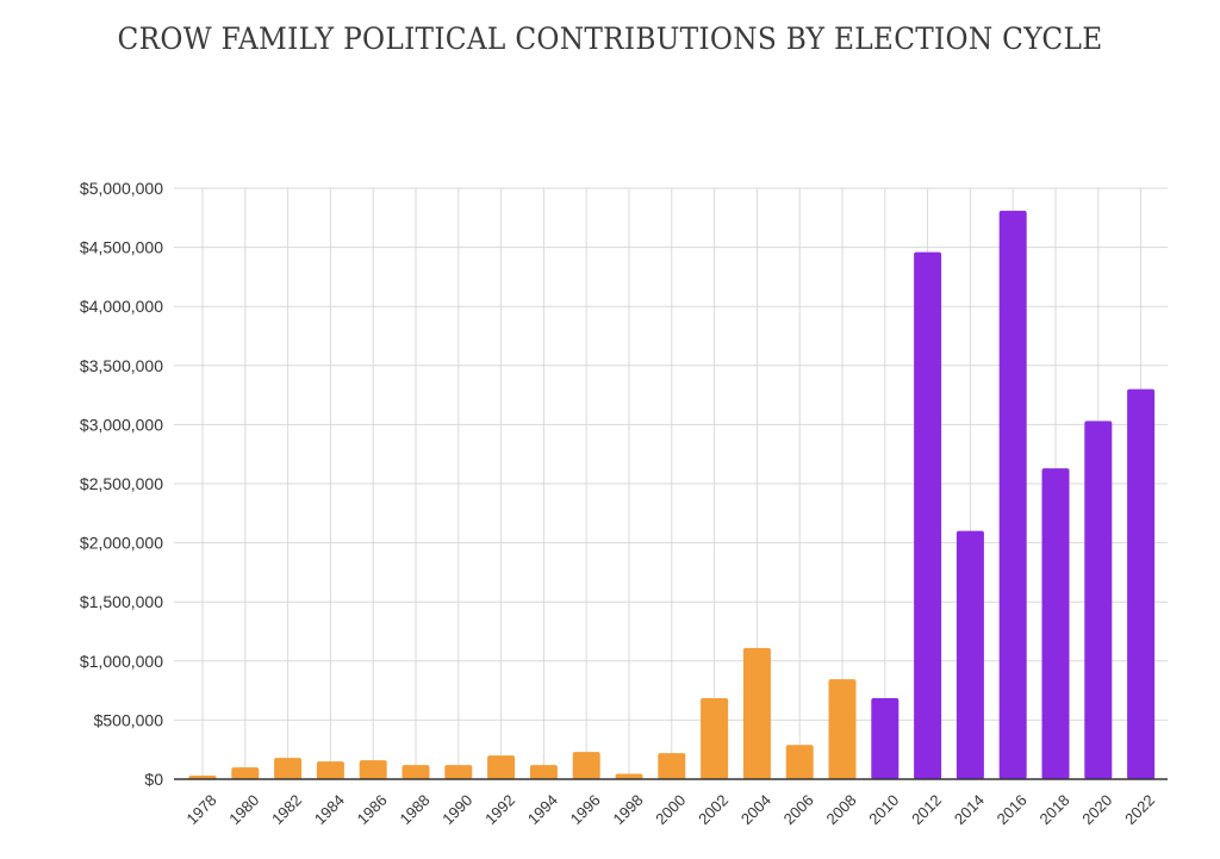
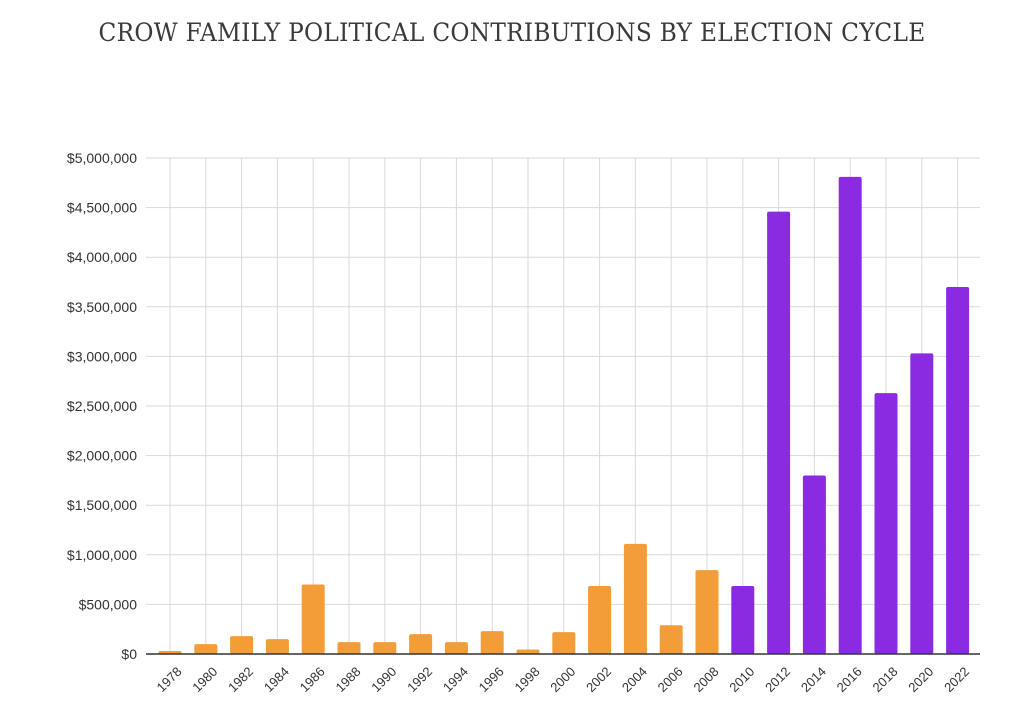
1986: $200000 -> $700000
2014: $2100000 -> $1800000
2022: $3300000 -> $3700000
